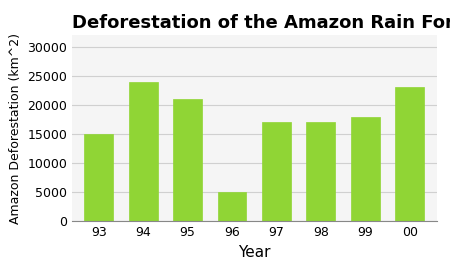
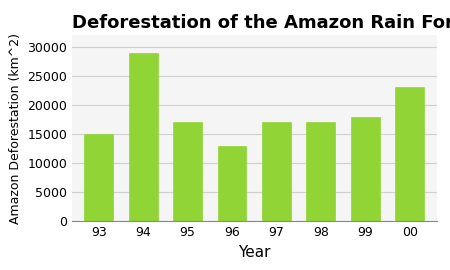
94: 24000 -> 29000
95: 21000 -> 17000
96: 5000 -> 13000
